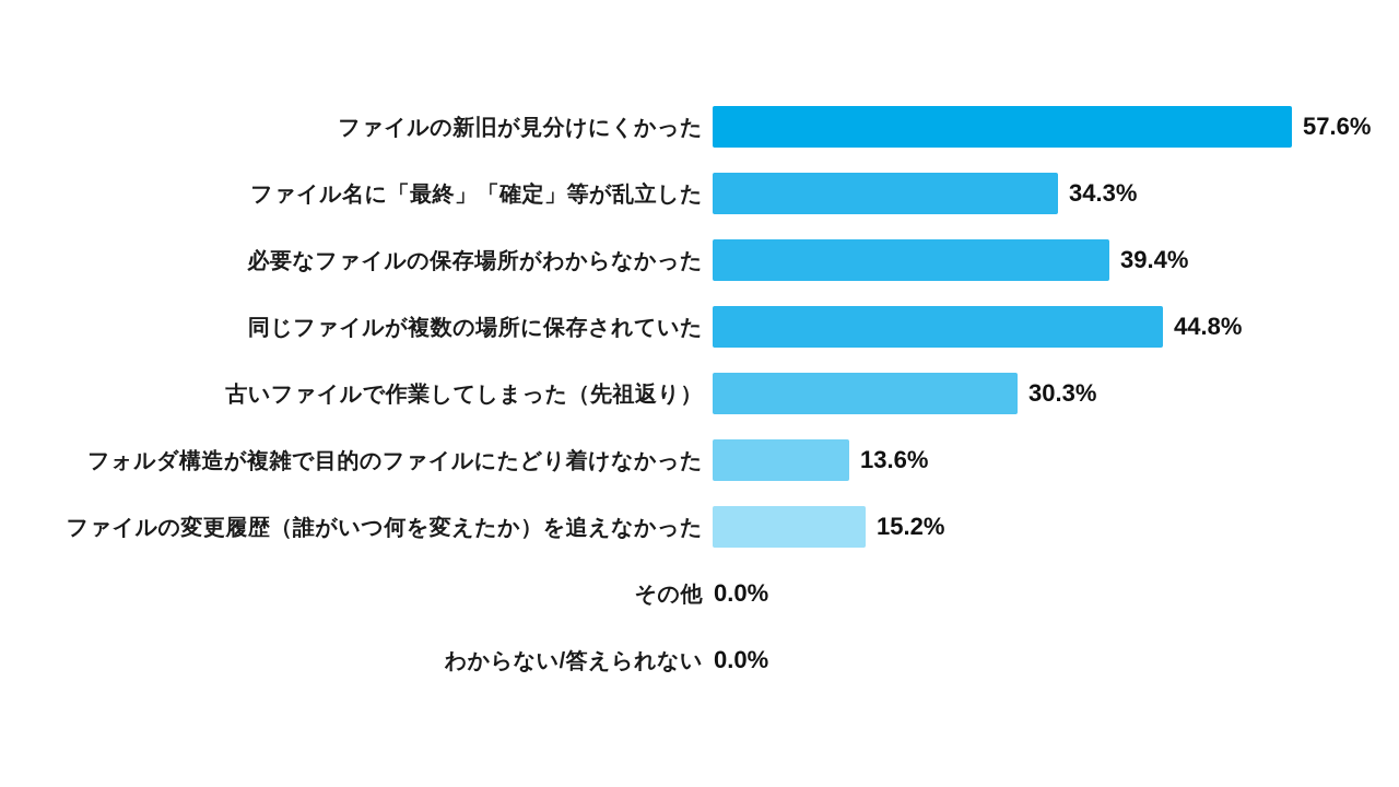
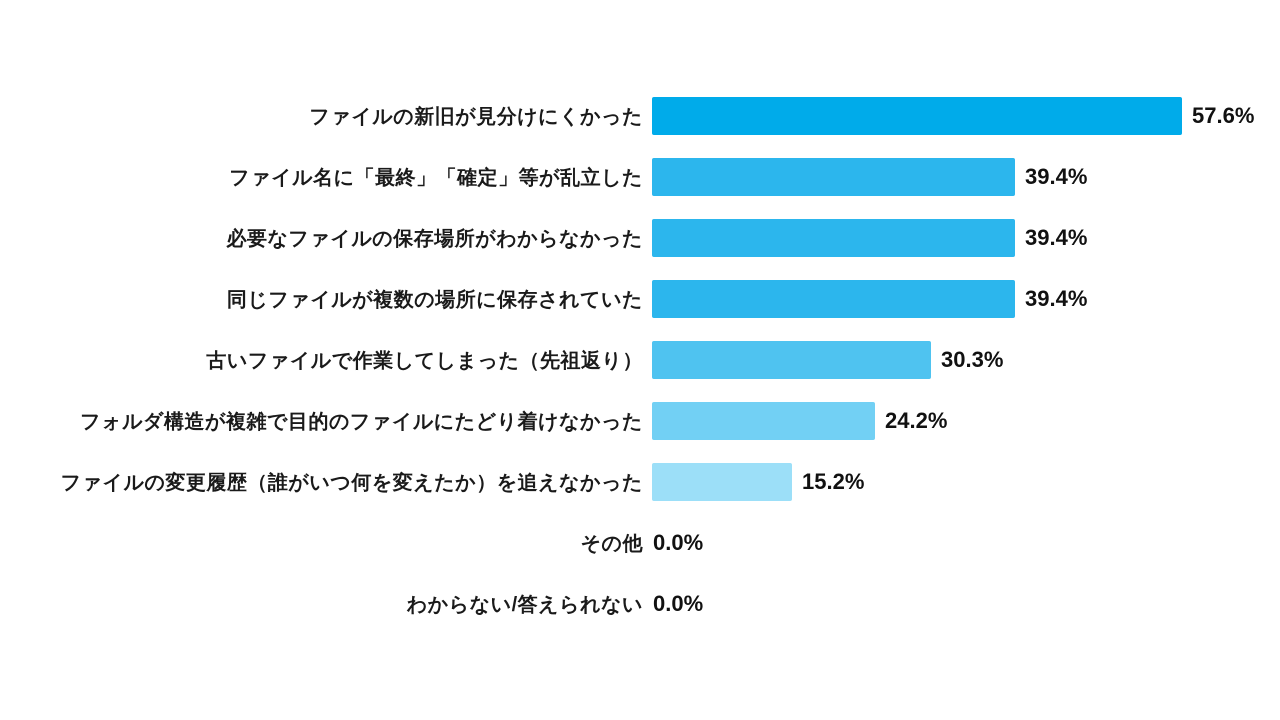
ファイル名に「最終」「確定」等が乱立した: 34.3% -> 39.4%
同じファイルが複数の場所に保存されていた: 44.8% -> 39.4%
フォルダ構造が複雑で目的のファイルにたどり着けなかった: 13.6% -> 24.2%
